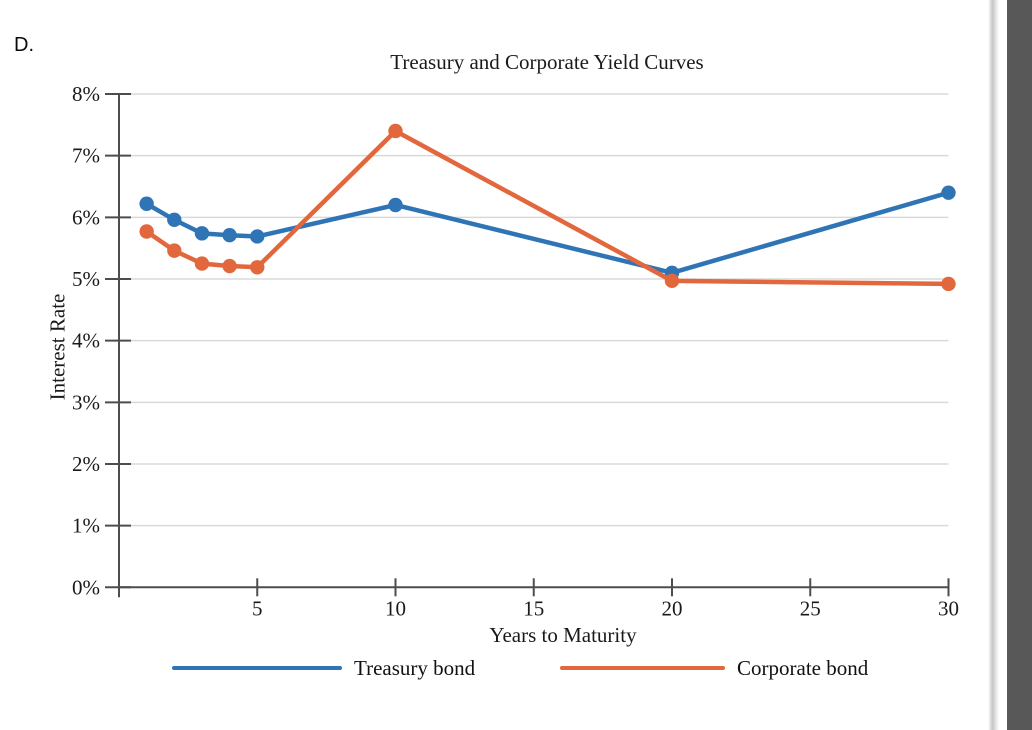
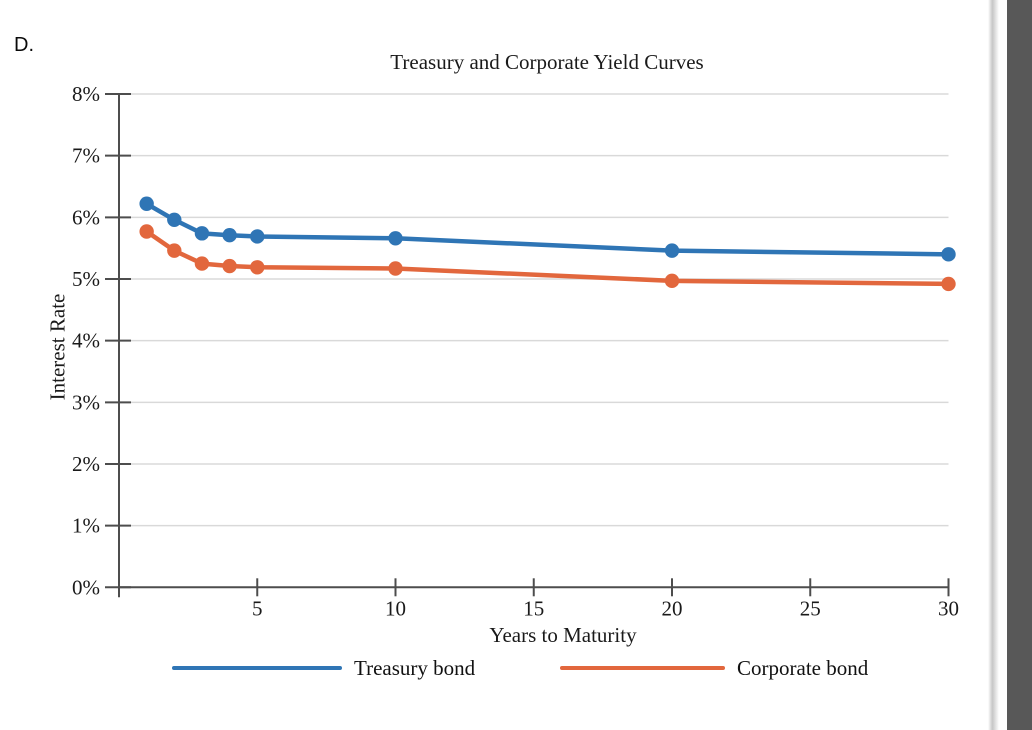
Treasury bond/10: 6.2% -> 5.7%
Corporate bond/10: 7.4% -> 5.2%
Treasury bond/20: 5.1% -> 5.5%
Treasury bond/30: 6.4% -> 5.4%
